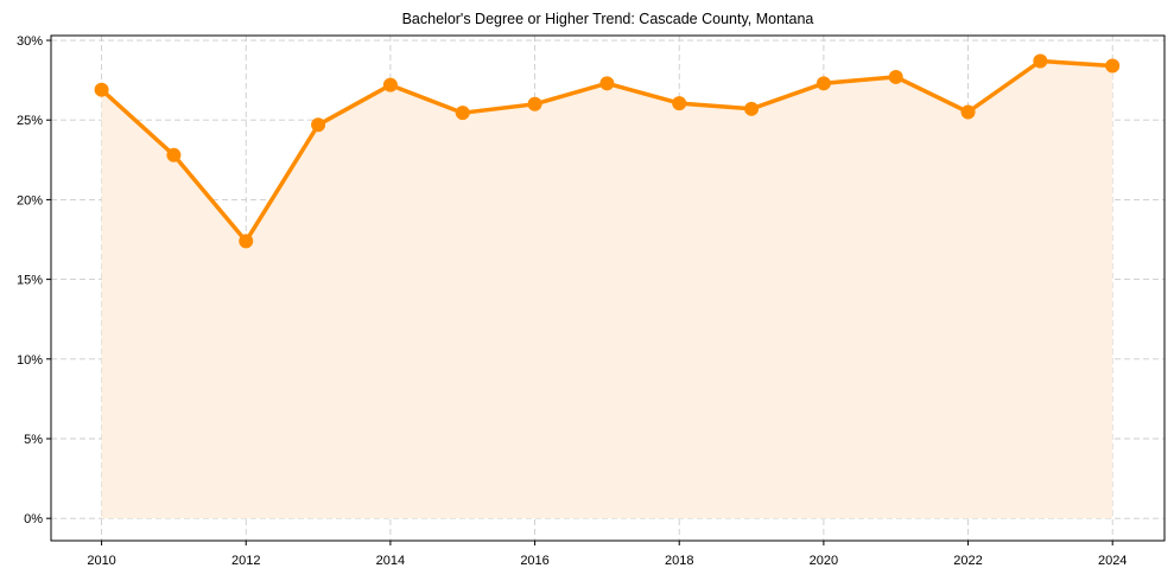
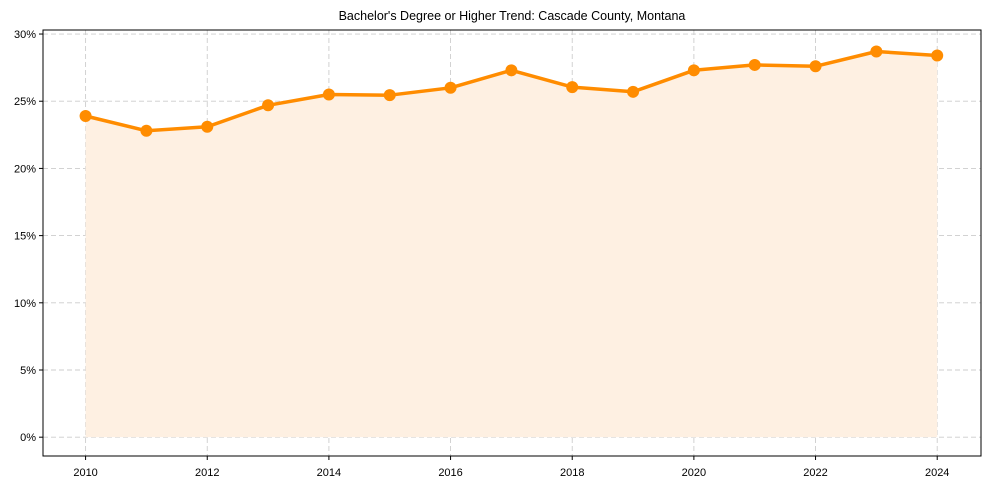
2010: 26.9% -> 23.9%
2012: 17.4% -> 23.1%
2014: 27.2% -> 25.5%
2022: 25.5% -> 27.6%
